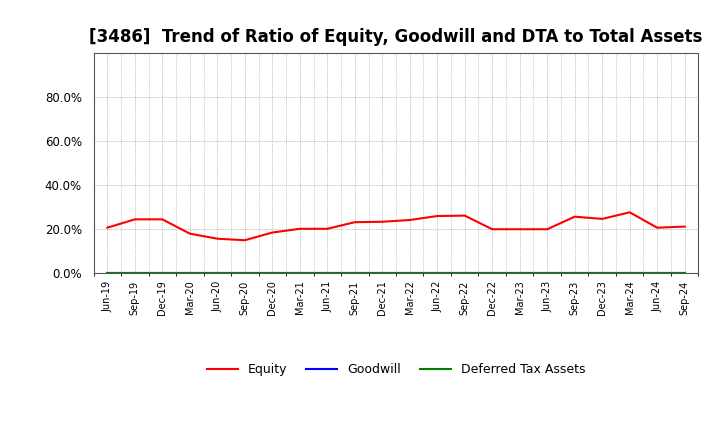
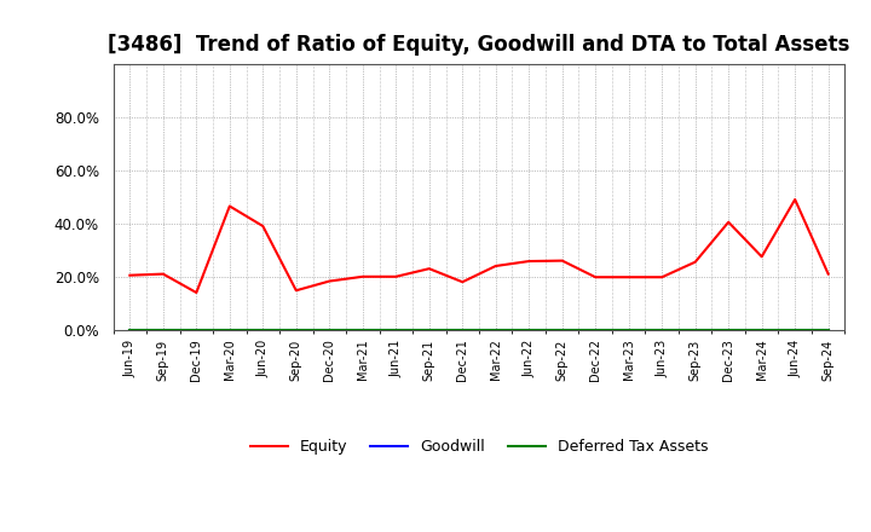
Equity/Sep-19: 24.3% -> 21.0%
Equity/Dec-19: 24.3% -> 14.0%
Equity/Mar-20: 17.8% -> 46.5%
Equity/Jun-20: 15.5% -> 39.0%
Equity/Dec-21: 23.2% -> 18.0%
Equity/Dec-23: 24.5% -> 40.5%
Equity/Jun-24: 20.5% -> 49.0%
